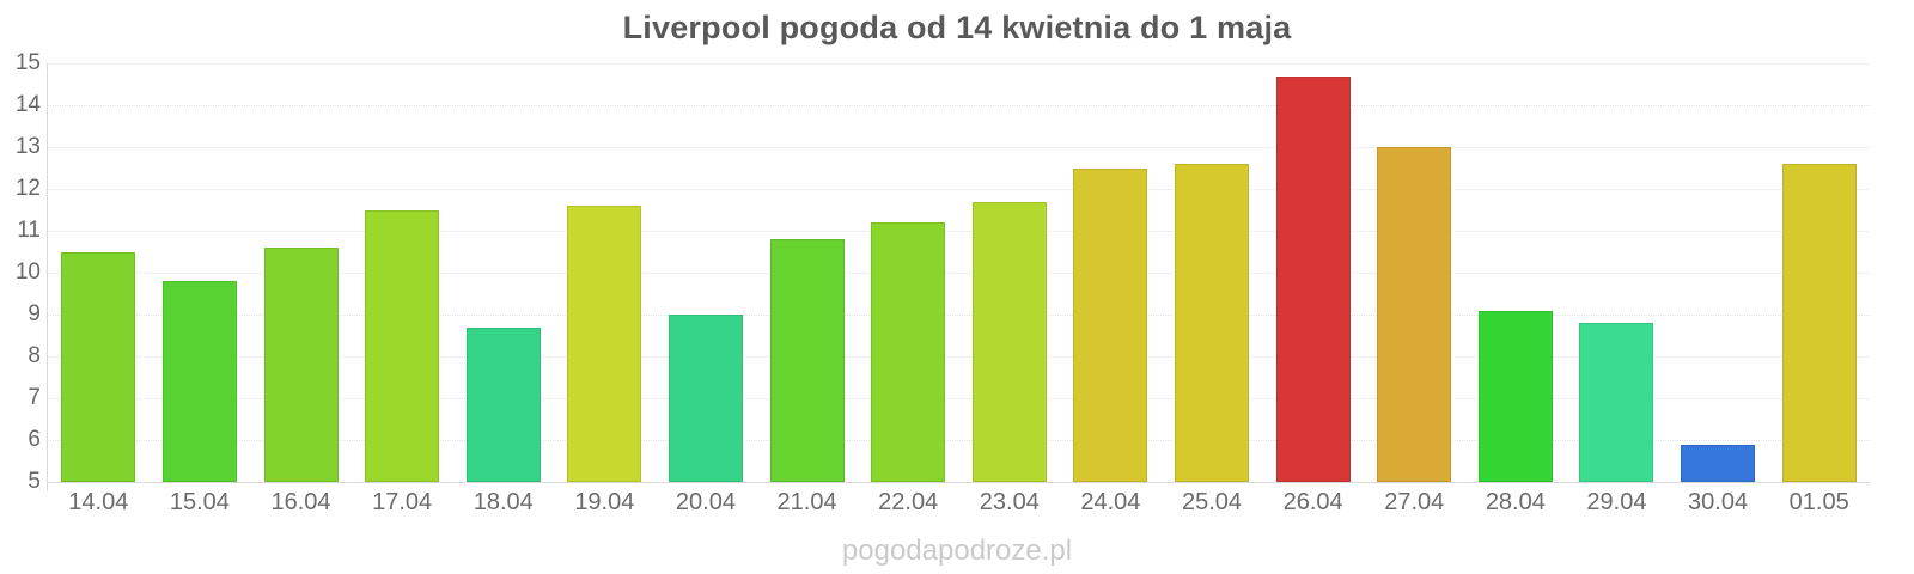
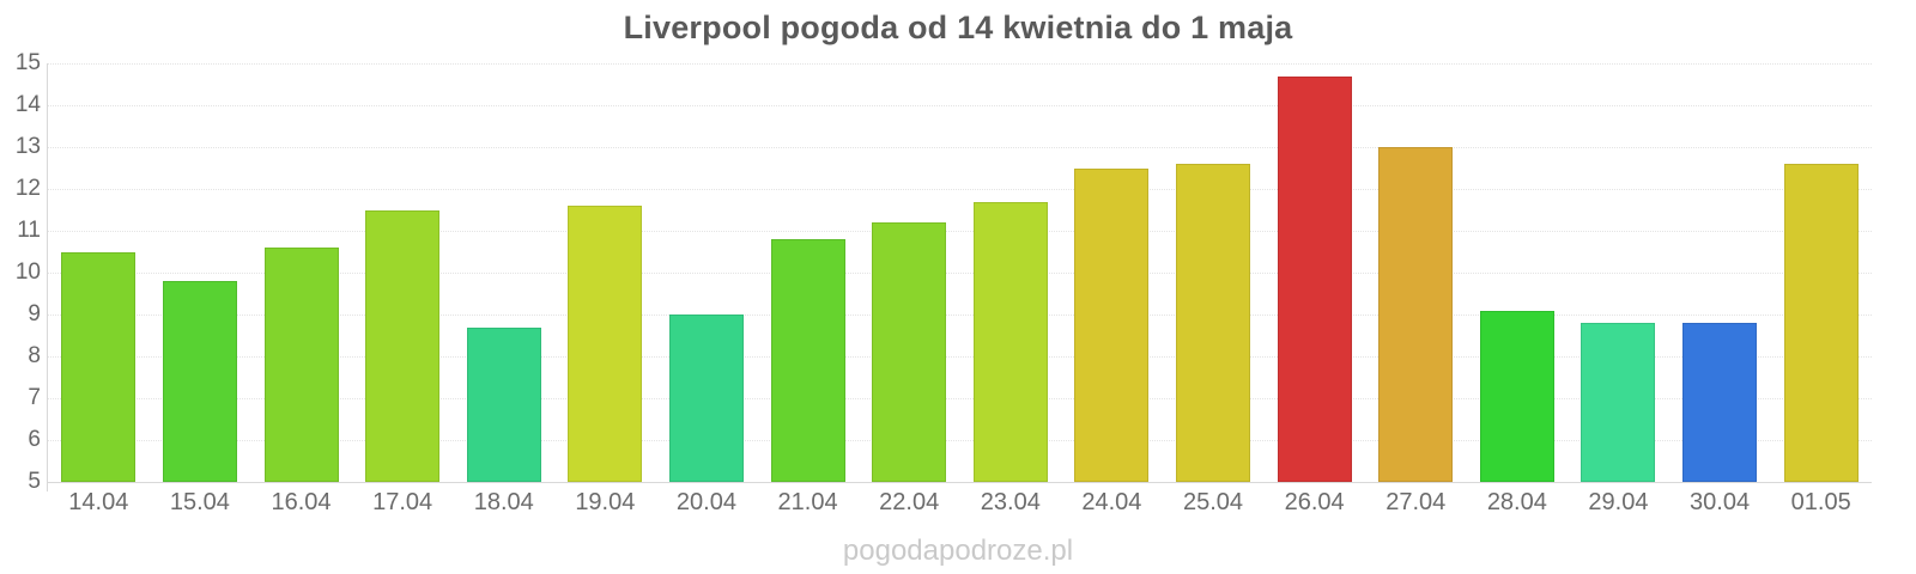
30.04: 5.9 -> 8.8
